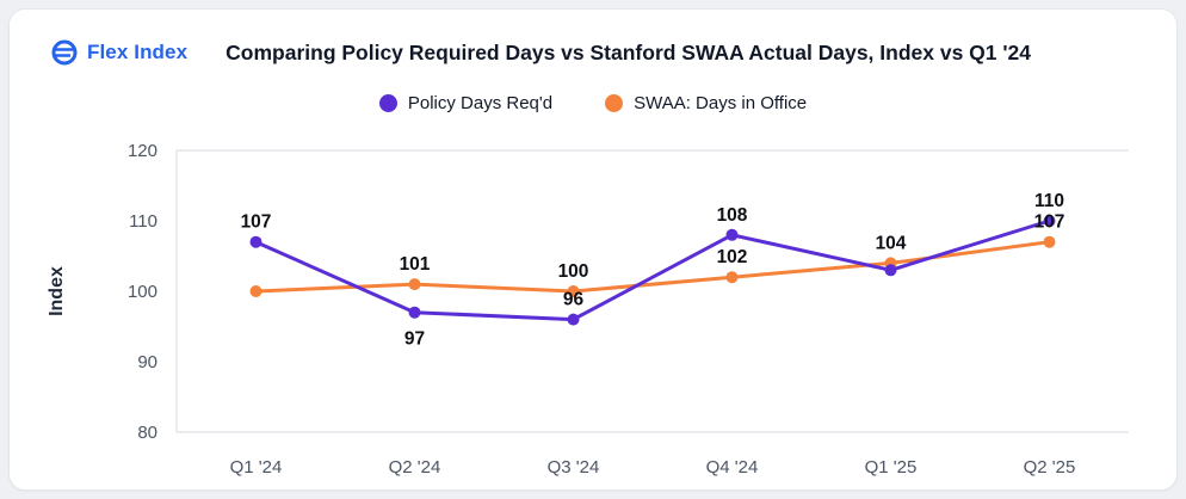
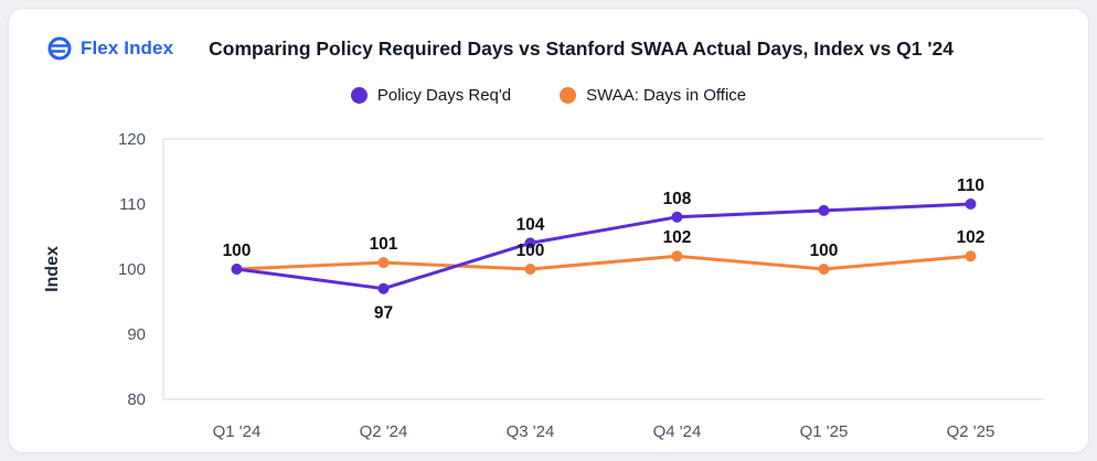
Policy Days Req'd/Q1 '24: 107 -> 100
Policy Days Req'd/Q3 '24: 96 -> 104
Policy Days Req'd/Q1 '25: 103 -> 109
SWAA: Days in Office/Q1 '25: 104 -> 100
SWAA: Days in Office/Q2 '25: 107 -> 102
